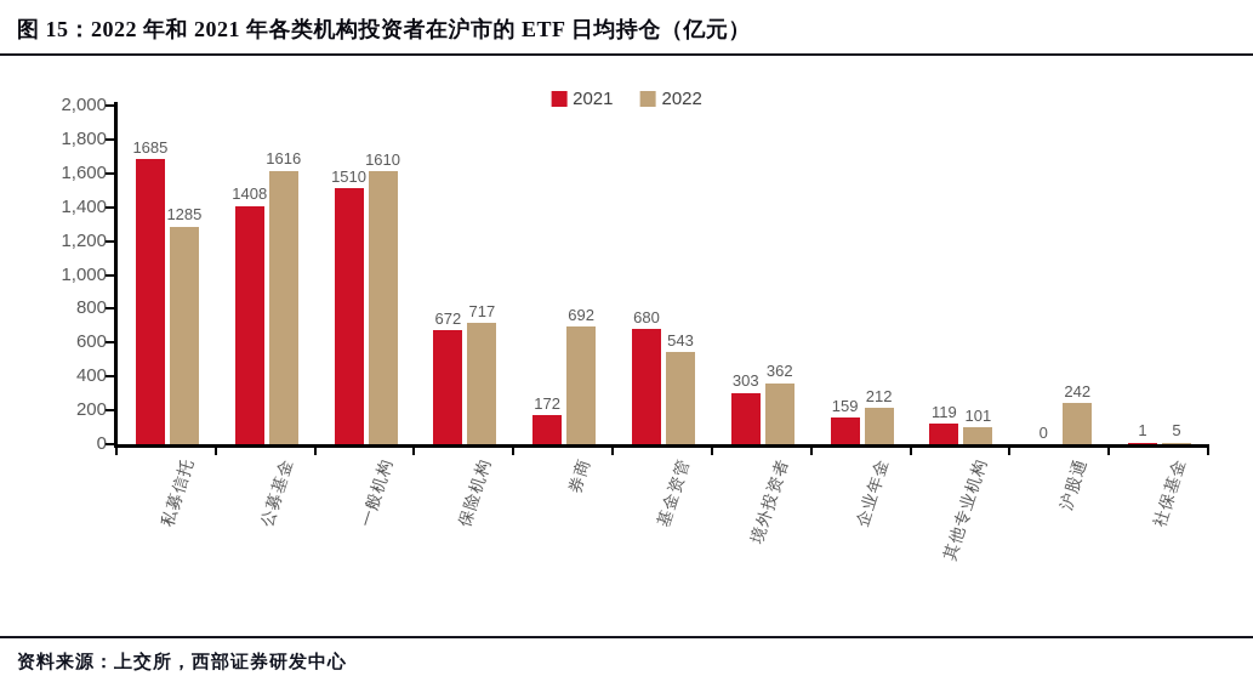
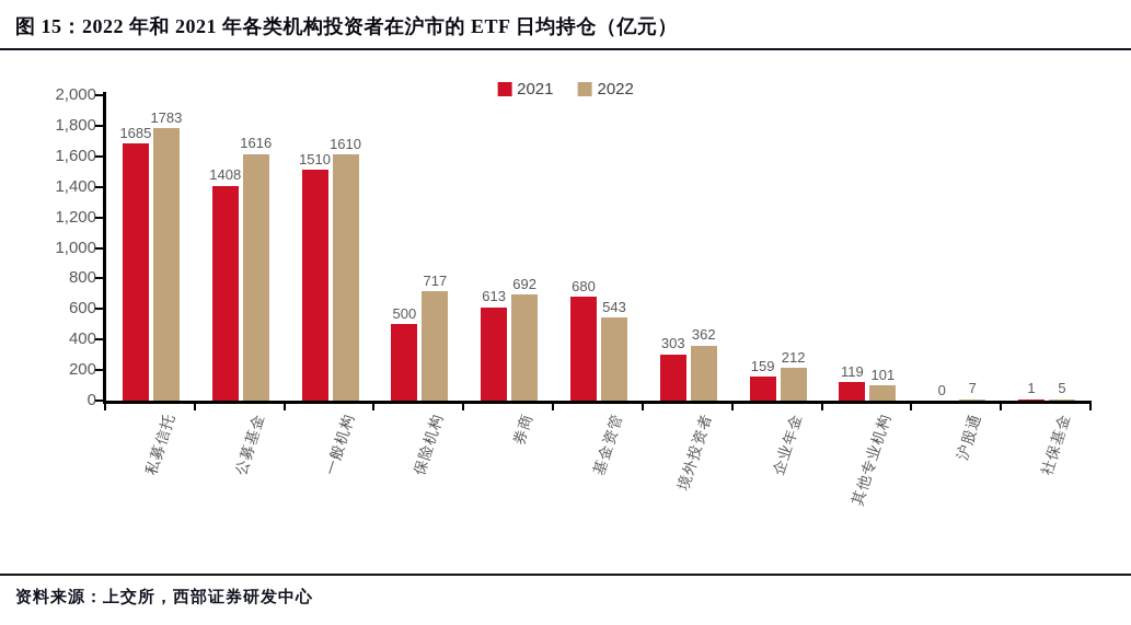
2022/私募信托: 1285 -> 1783
2021/保险机构: 672 -> 500
2021/券商: 172 -> 613
2022/沪股通: 242 -> 7
